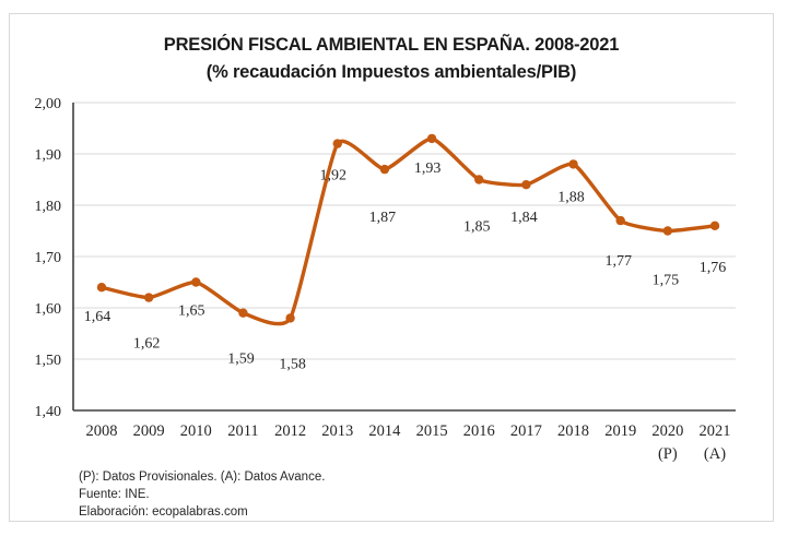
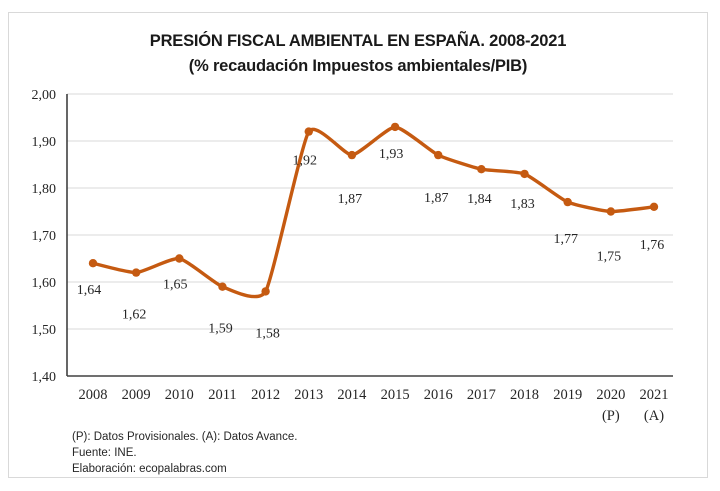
2016: 1,85 -> 1,87
2018: 1,88 -> 1,83
